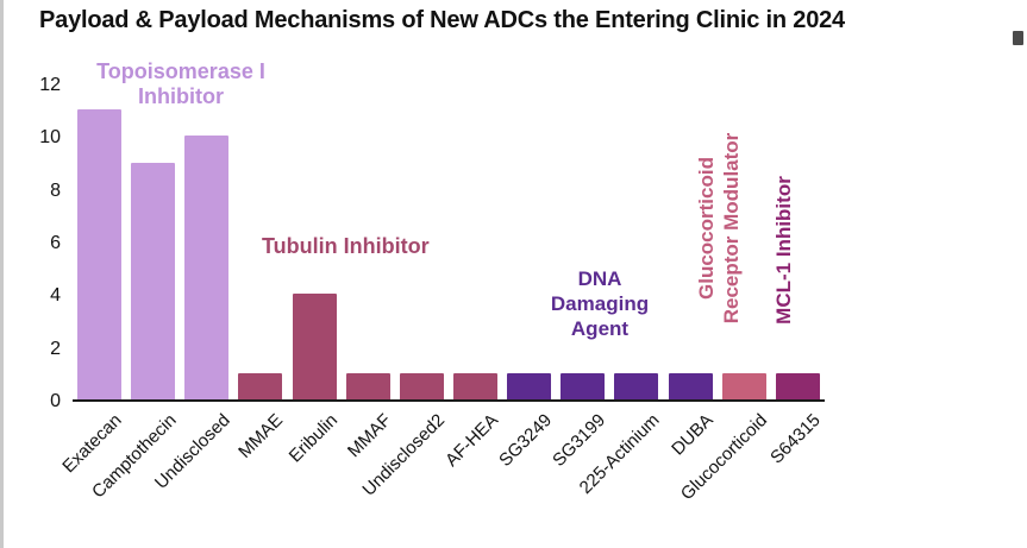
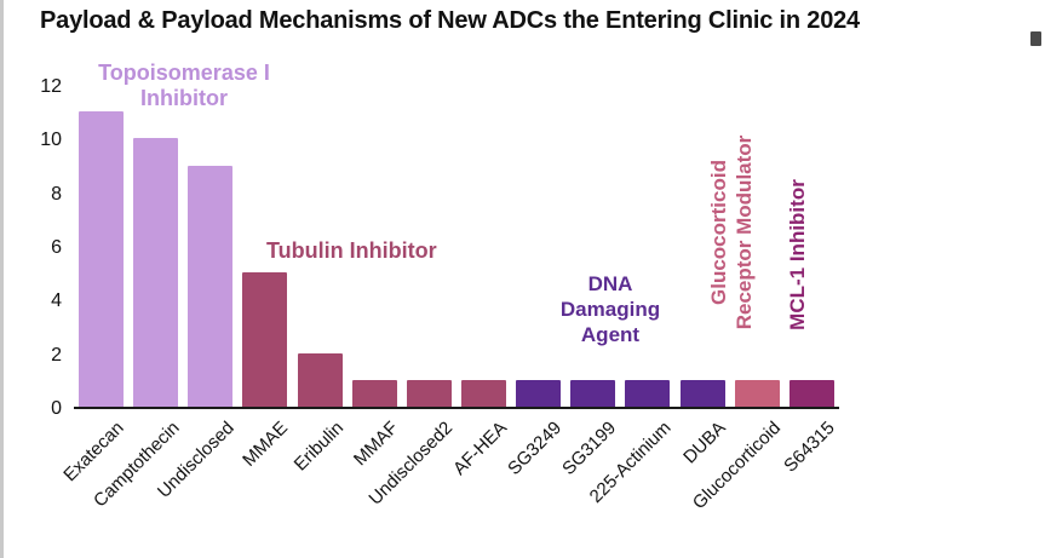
Camptothecin: 9 -> 10
Undisclosed: 10 -> 9
MMAE: 1 -> 5
Eribulin: 4 -> 2
